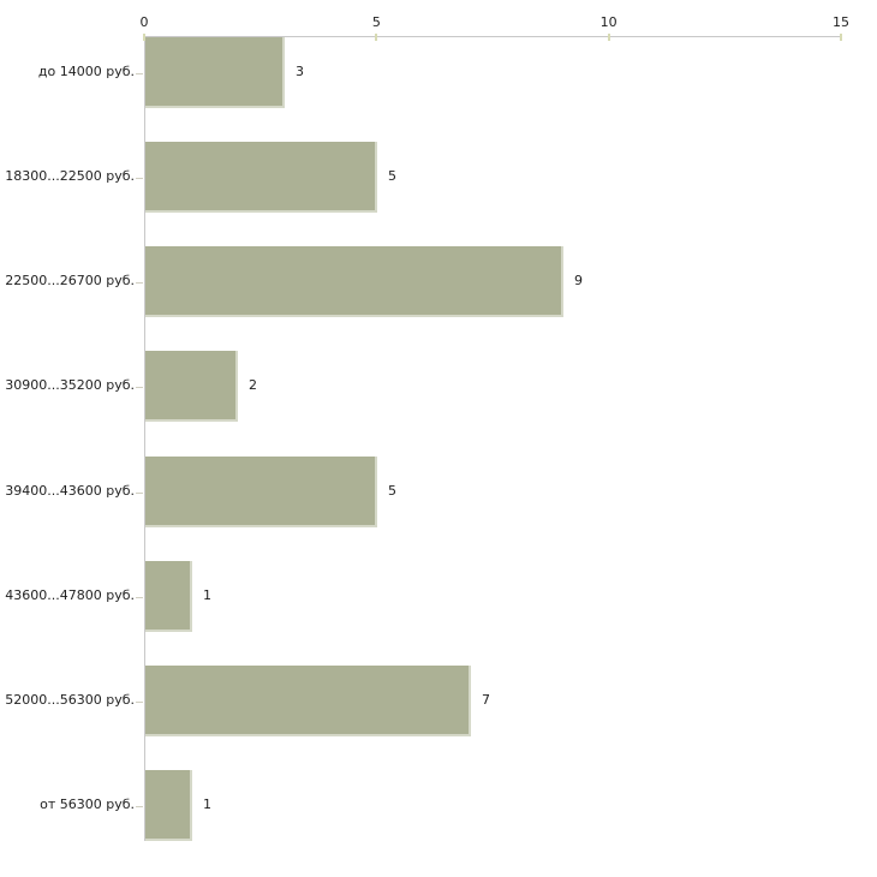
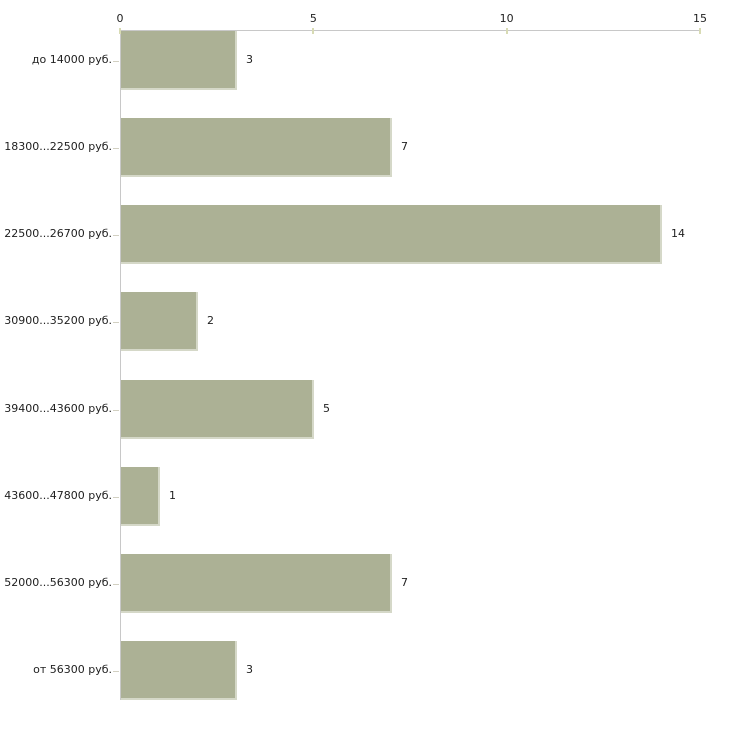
18300...22500 руб.: 5 -> 7
22500...26700 руб.: 9 -> 14
от 56300 руб.: 1 -> 3
